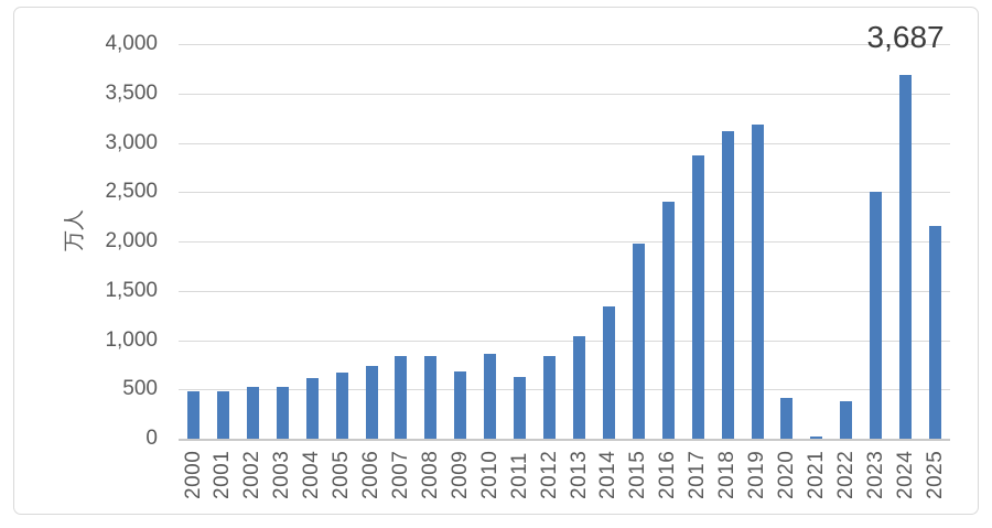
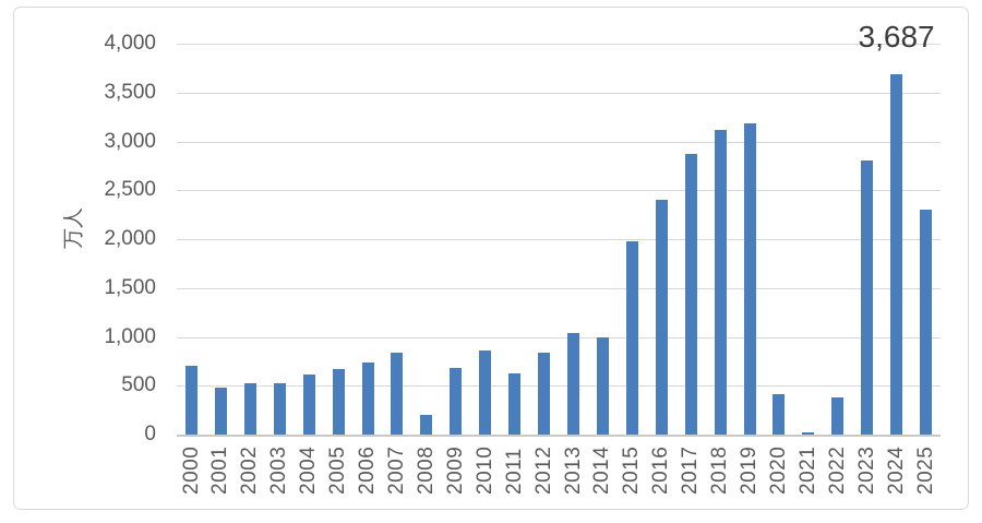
2000: 500 -> 700
2008: 800 -> 200
2014: 1300 -> 1000
2023: 2500 -> 2800
2025: 2200 -> 2300
